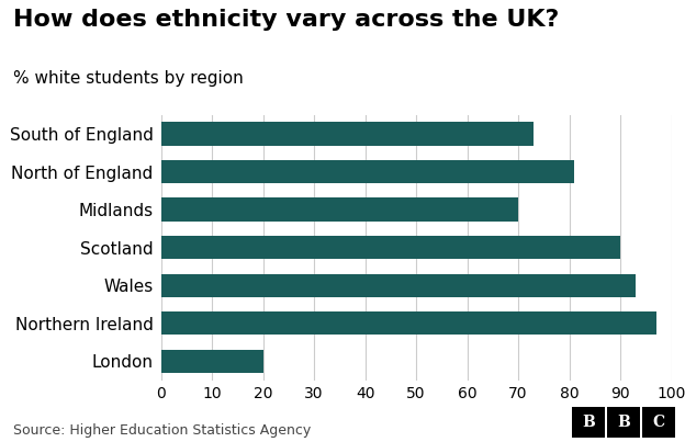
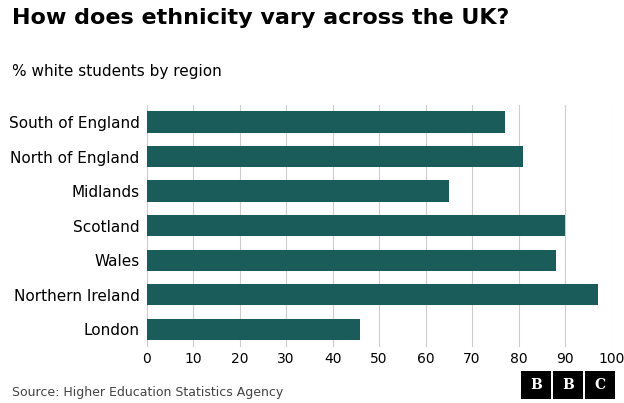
South of England: 73 -> 77
Midlands: 70 -> 65
Wales: 93 -> 88
London: 20 -> 46
